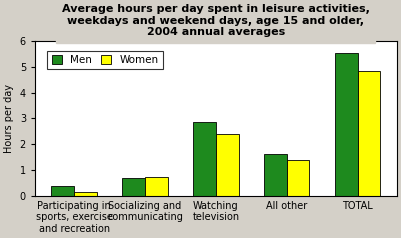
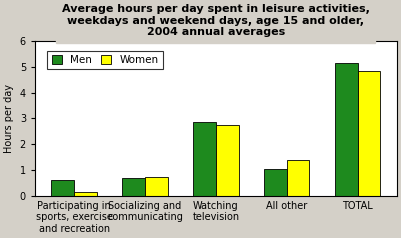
Men/Participating in sports, exercise and recreation: 0.38 -> 0.60
Women/Watching television: 2.38 -> 2.75
Men/All other: 1.62 -> 1.05
Men/TOTAL: 5.55 -> 5.15
